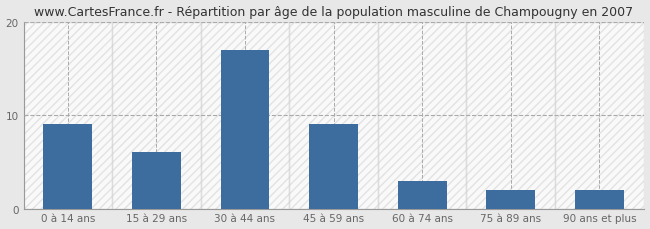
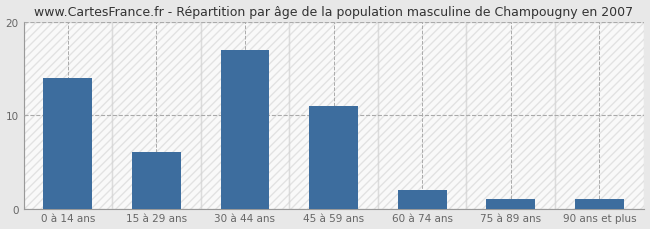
0 à 14 ans: 9 -> 14
45 à 59 ans: 9 -> 11
60 à 74 ans: 3 -> 2
75 à 89 ans: 2 -> 1
90 ans et plus: 2 -> 1
